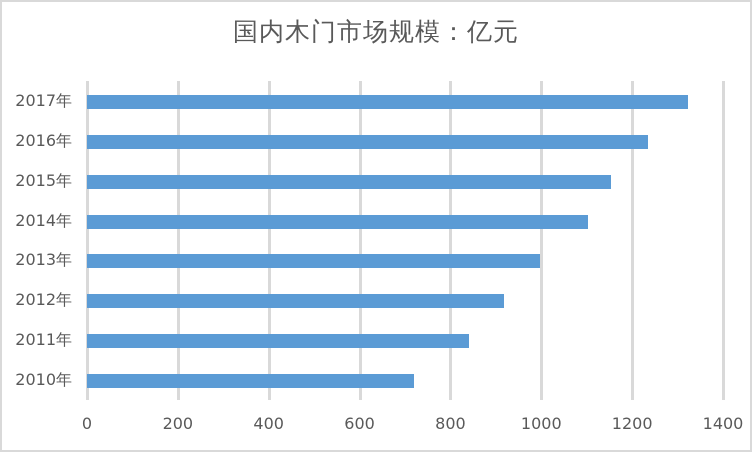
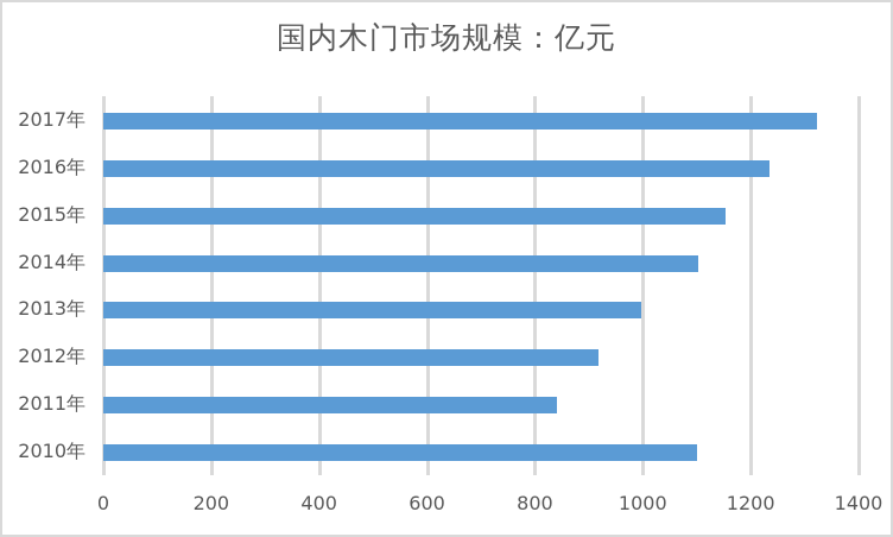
2010年: 720 -> 1100
